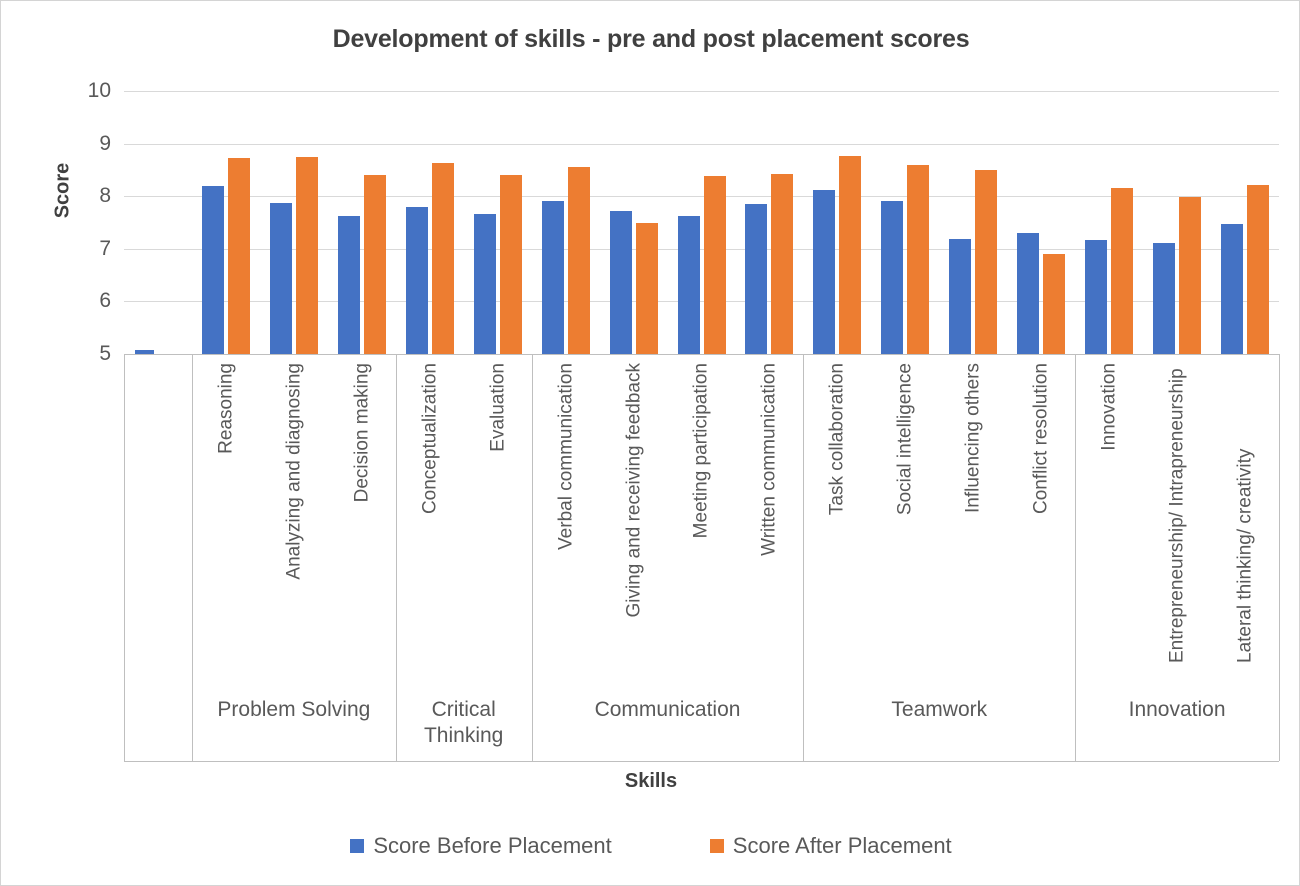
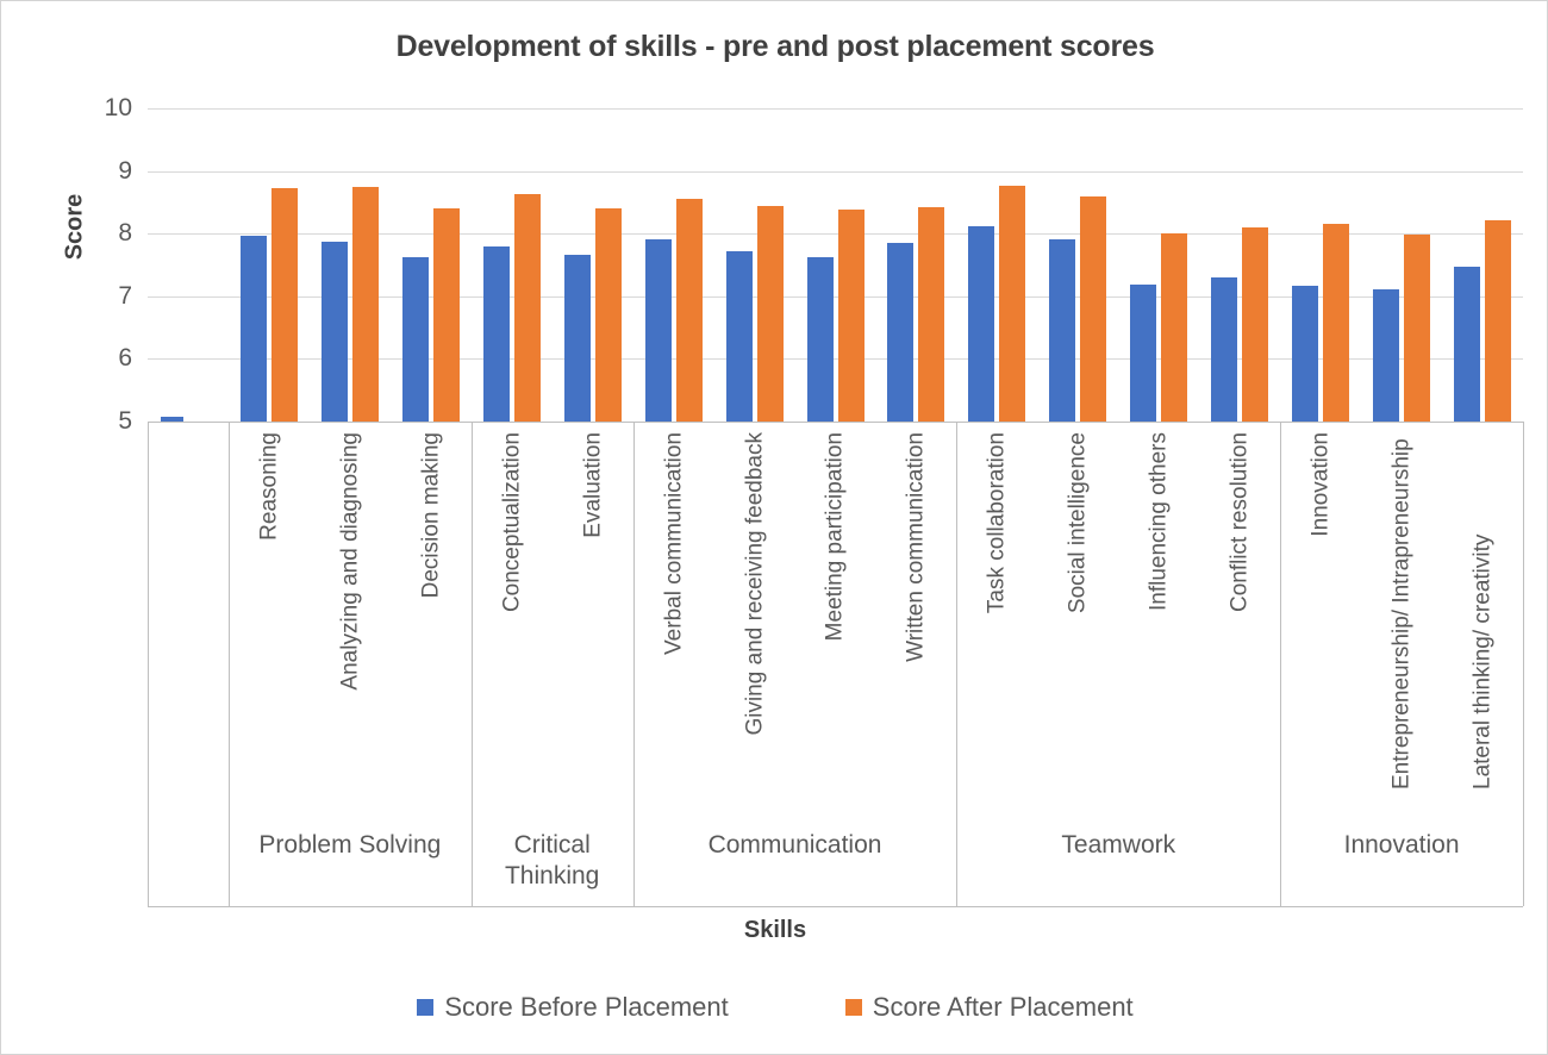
Score Before Placement/Reasoning: 8.2 -> 8.0
Score After Placement/Giving and receiving feedback: 7.5 -> 8.4
Score After Placement/Influencing others: 8.5 -> 8.0
Score After Placement/Conflict resolution: 6.9 -> 8.1
